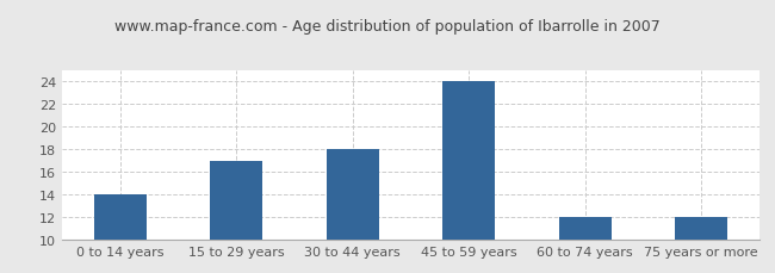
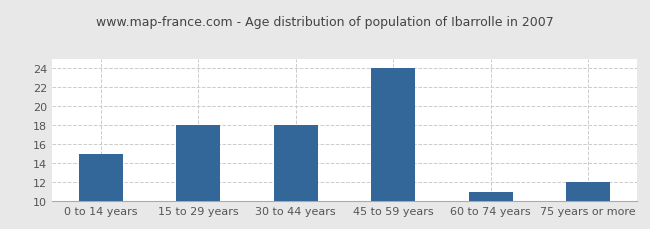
0 to 14 years: 14 -> 15
15 to 29 years: 17 -> 18
60 to 74 years: 12 -> 11
